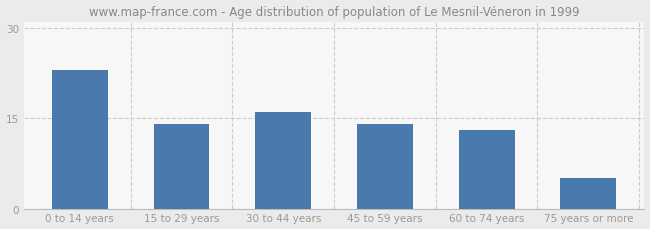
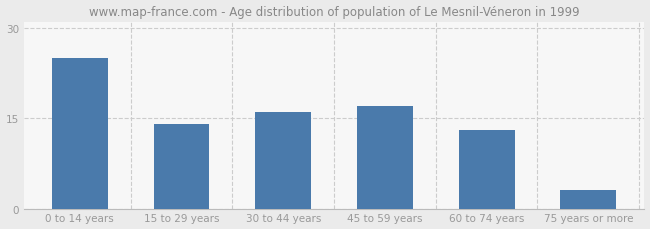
0 to 14 years: 23 -> 25
45 to 59 years: 14 -> 17
75 years or more: 5 -> 3
